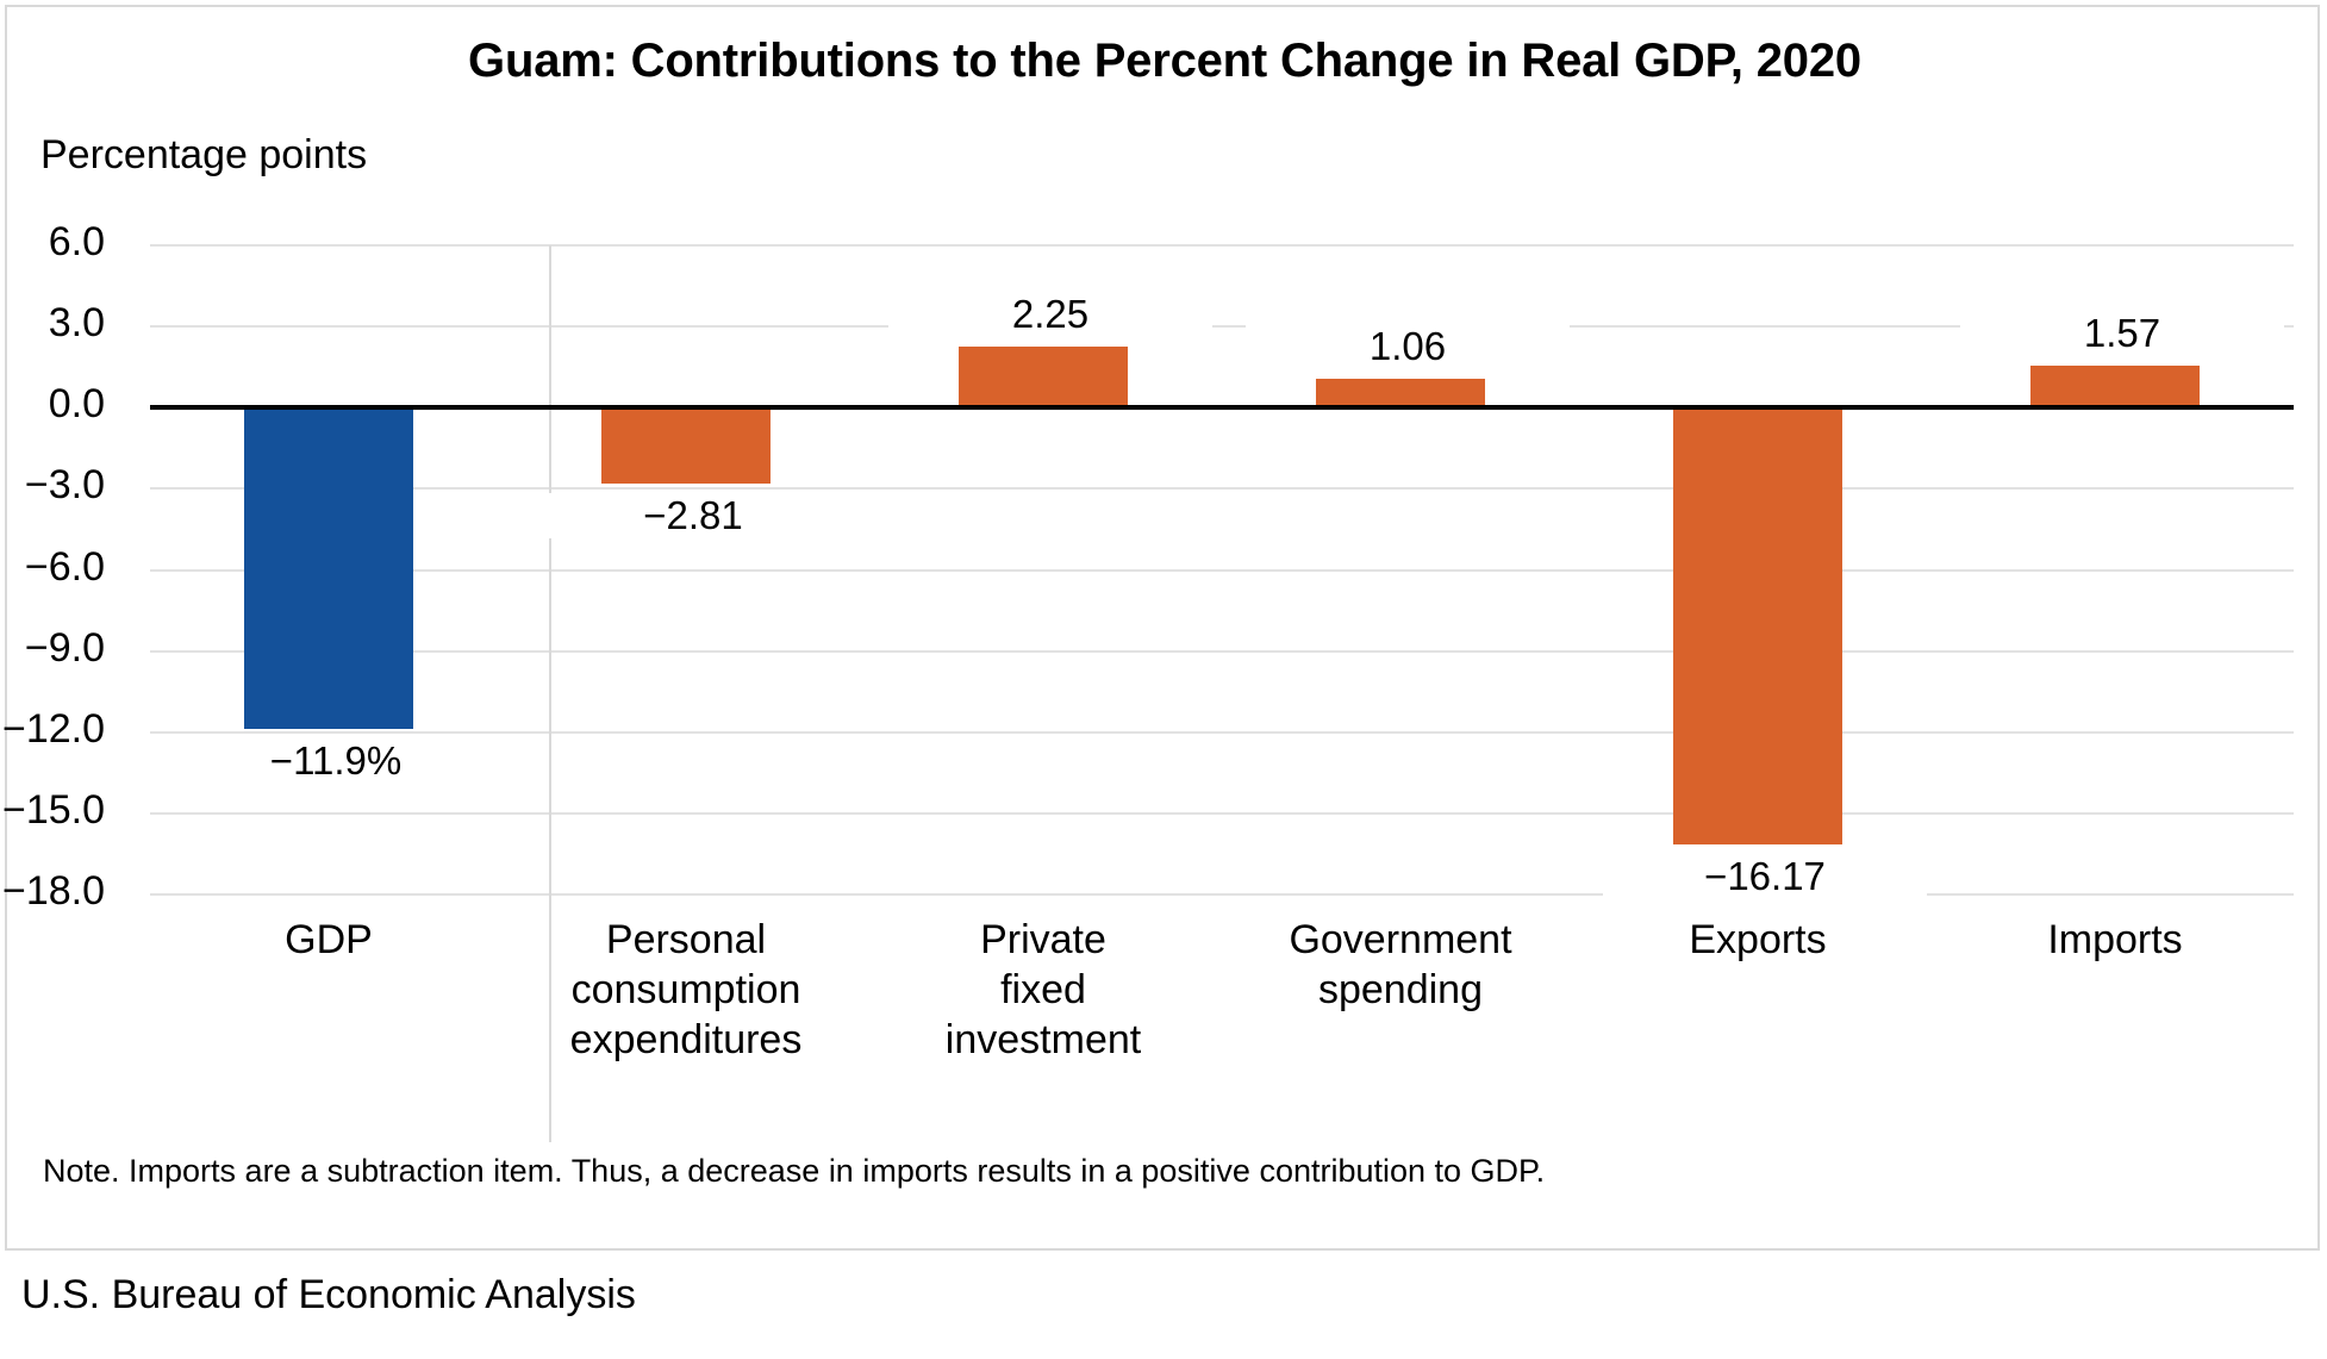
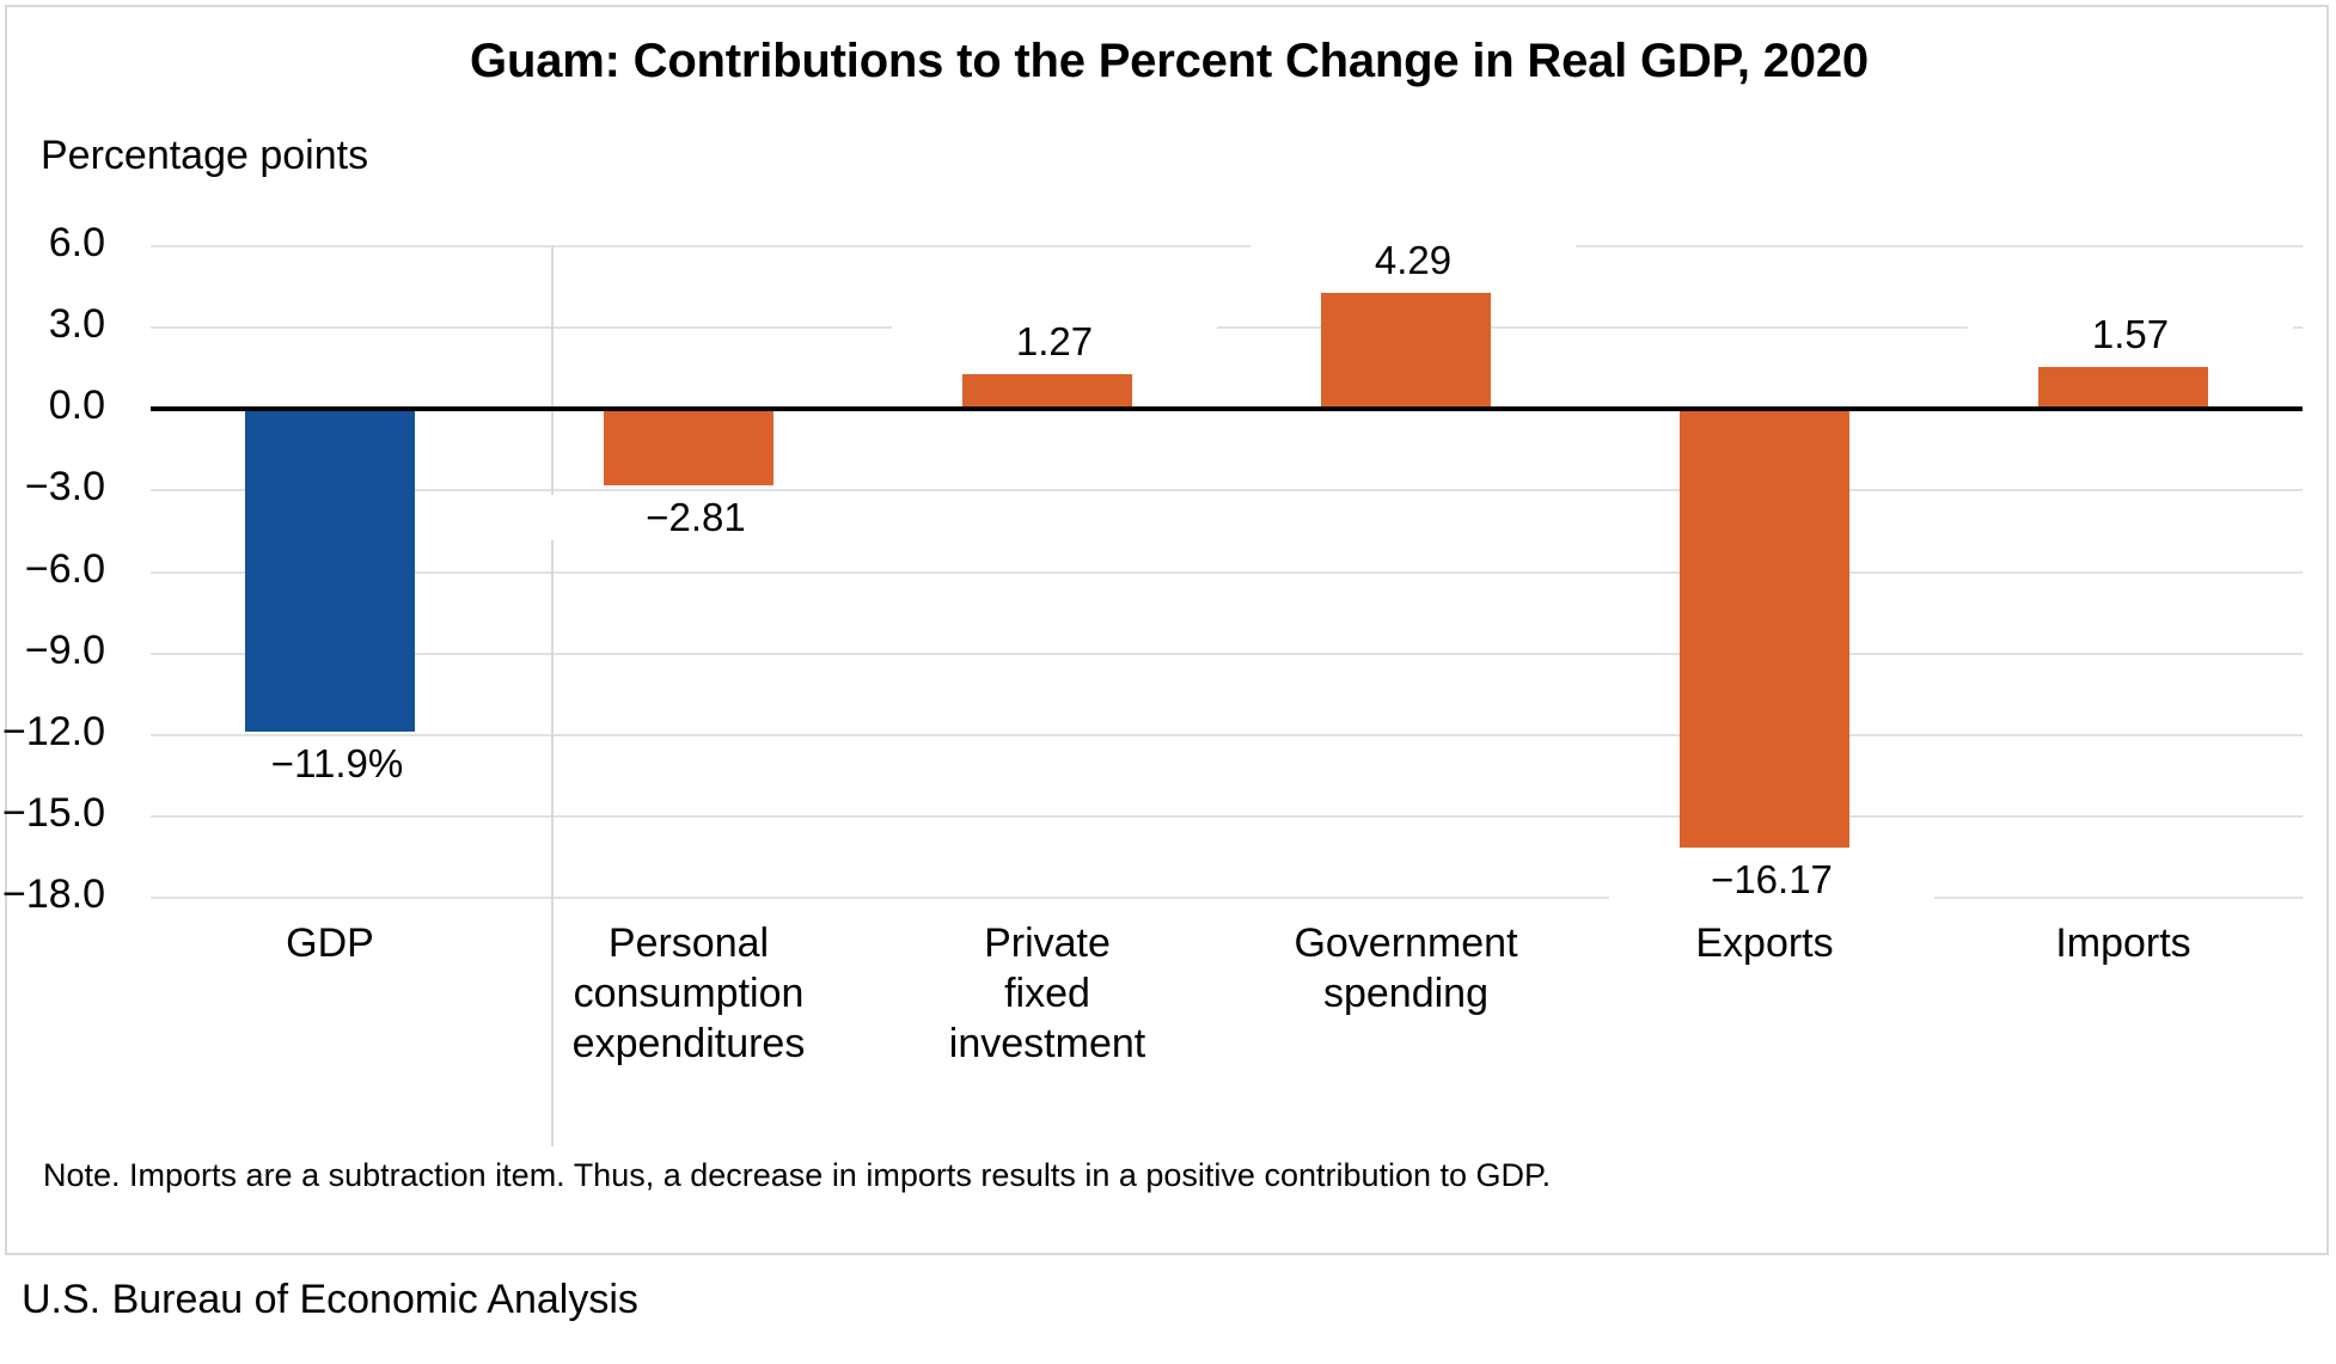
Private fixed investment: 2.25 -> 1.27
Government spending: 1.06 -> 4.29
